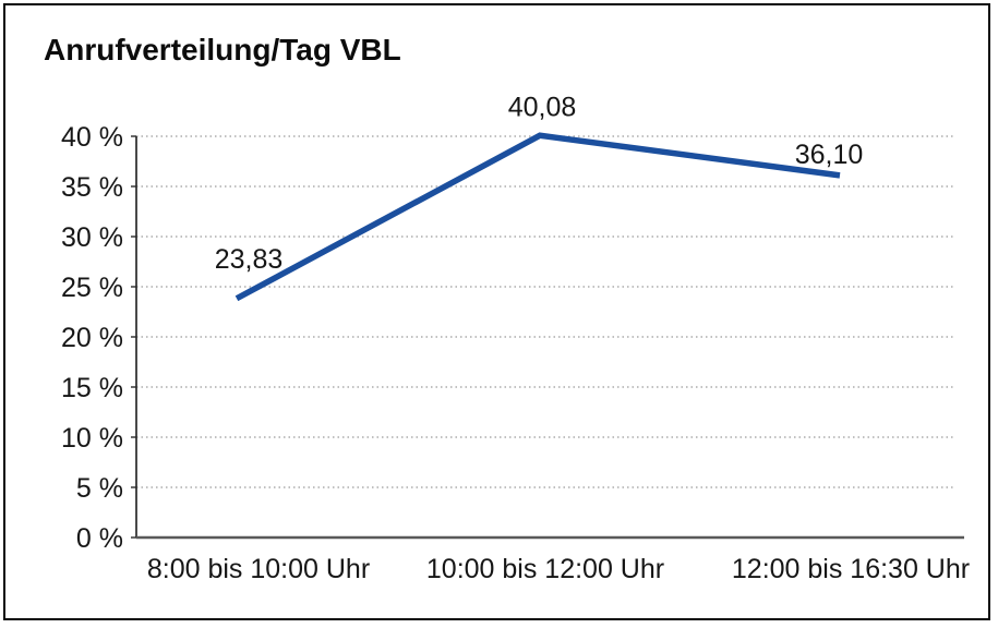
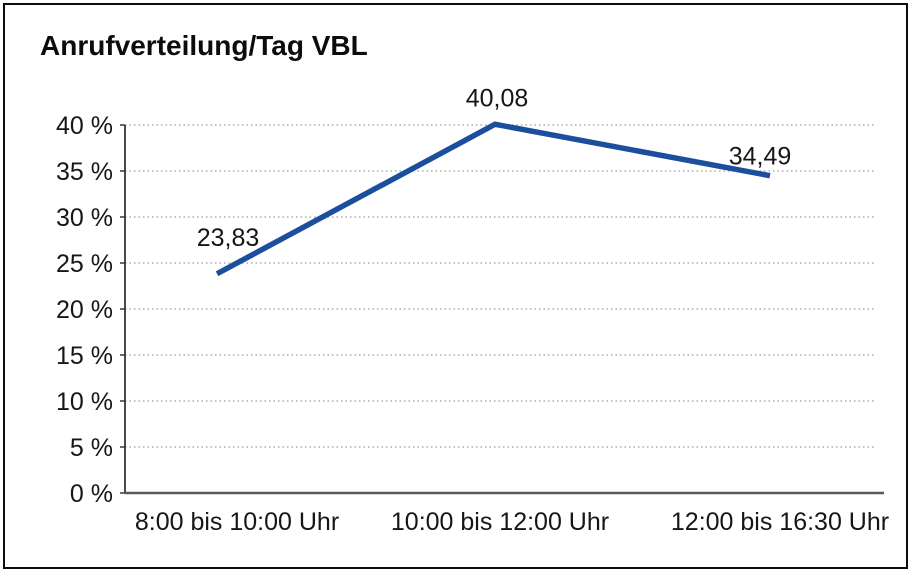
12:00 bis 16:30 Uhr: 36,10 -> 34,49
